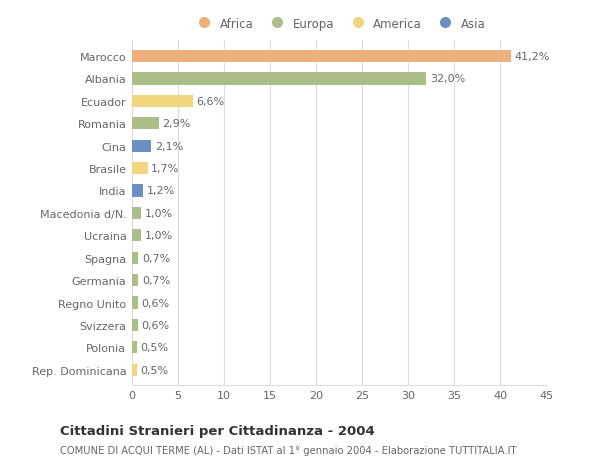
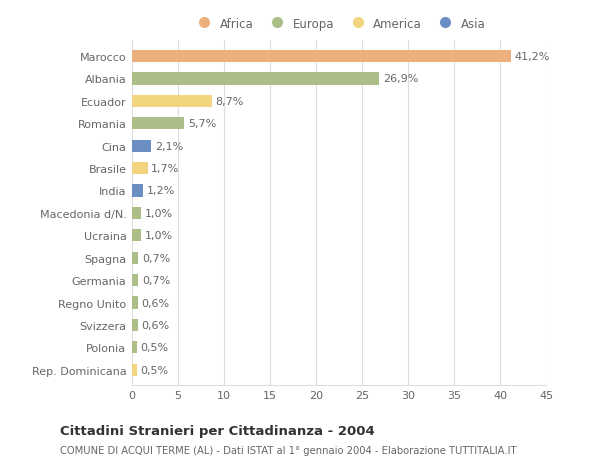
Albania: 32,0% -> 26,9%
Ecuador: 6,6% -> 8,7%
Romania: 2,9% -> 5,7%
